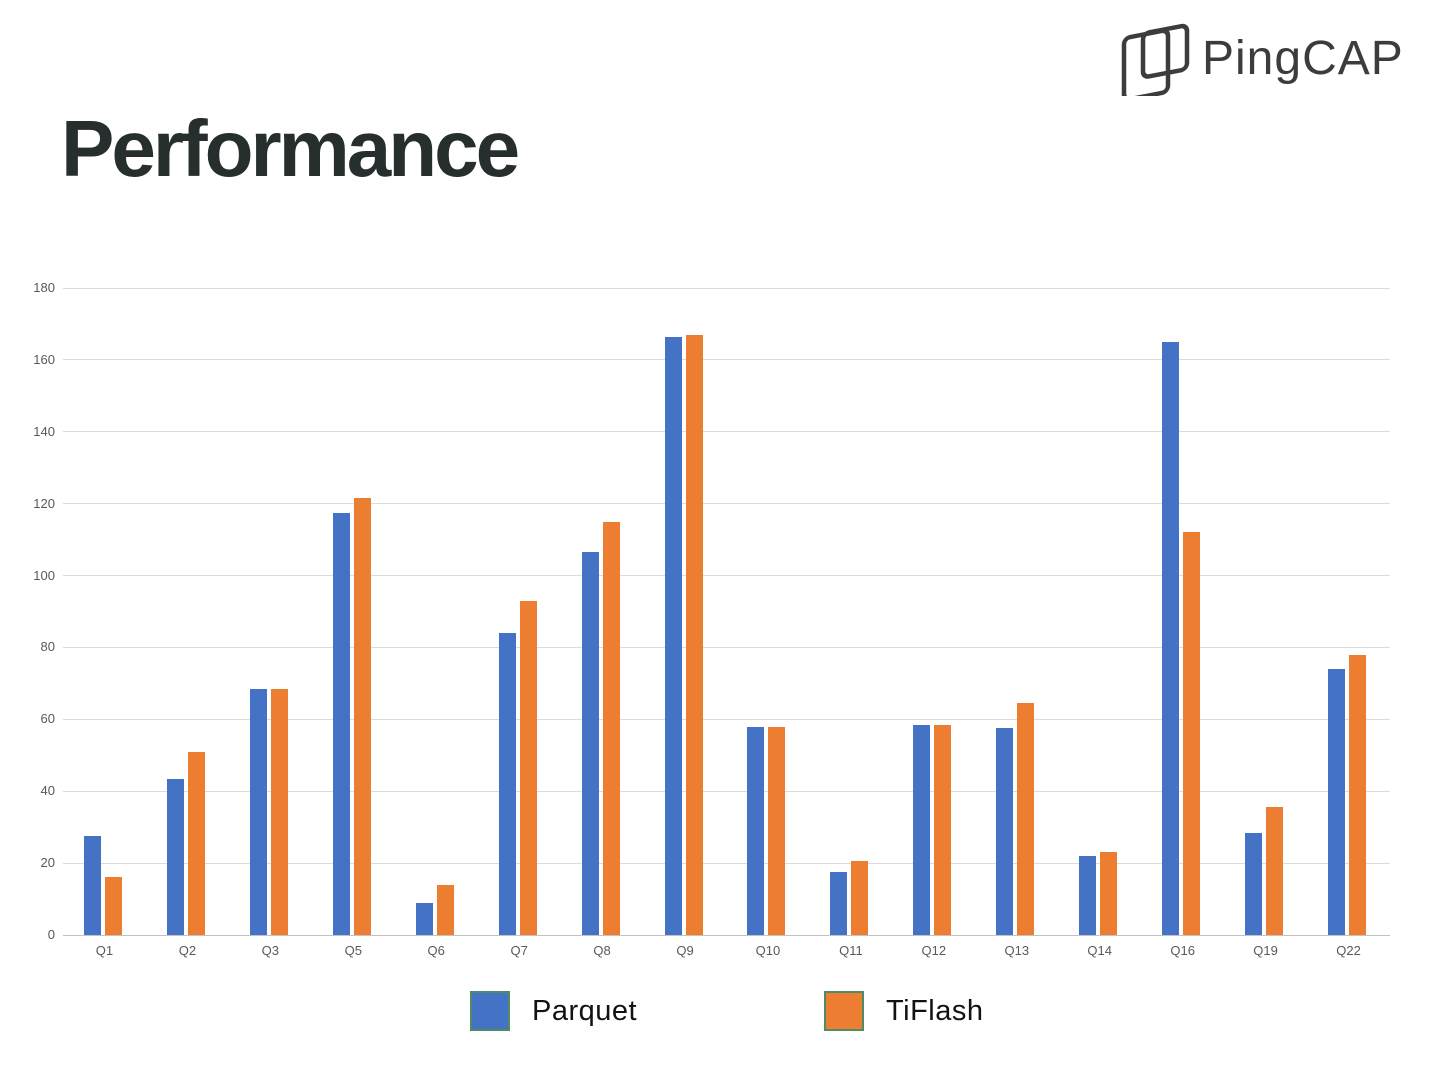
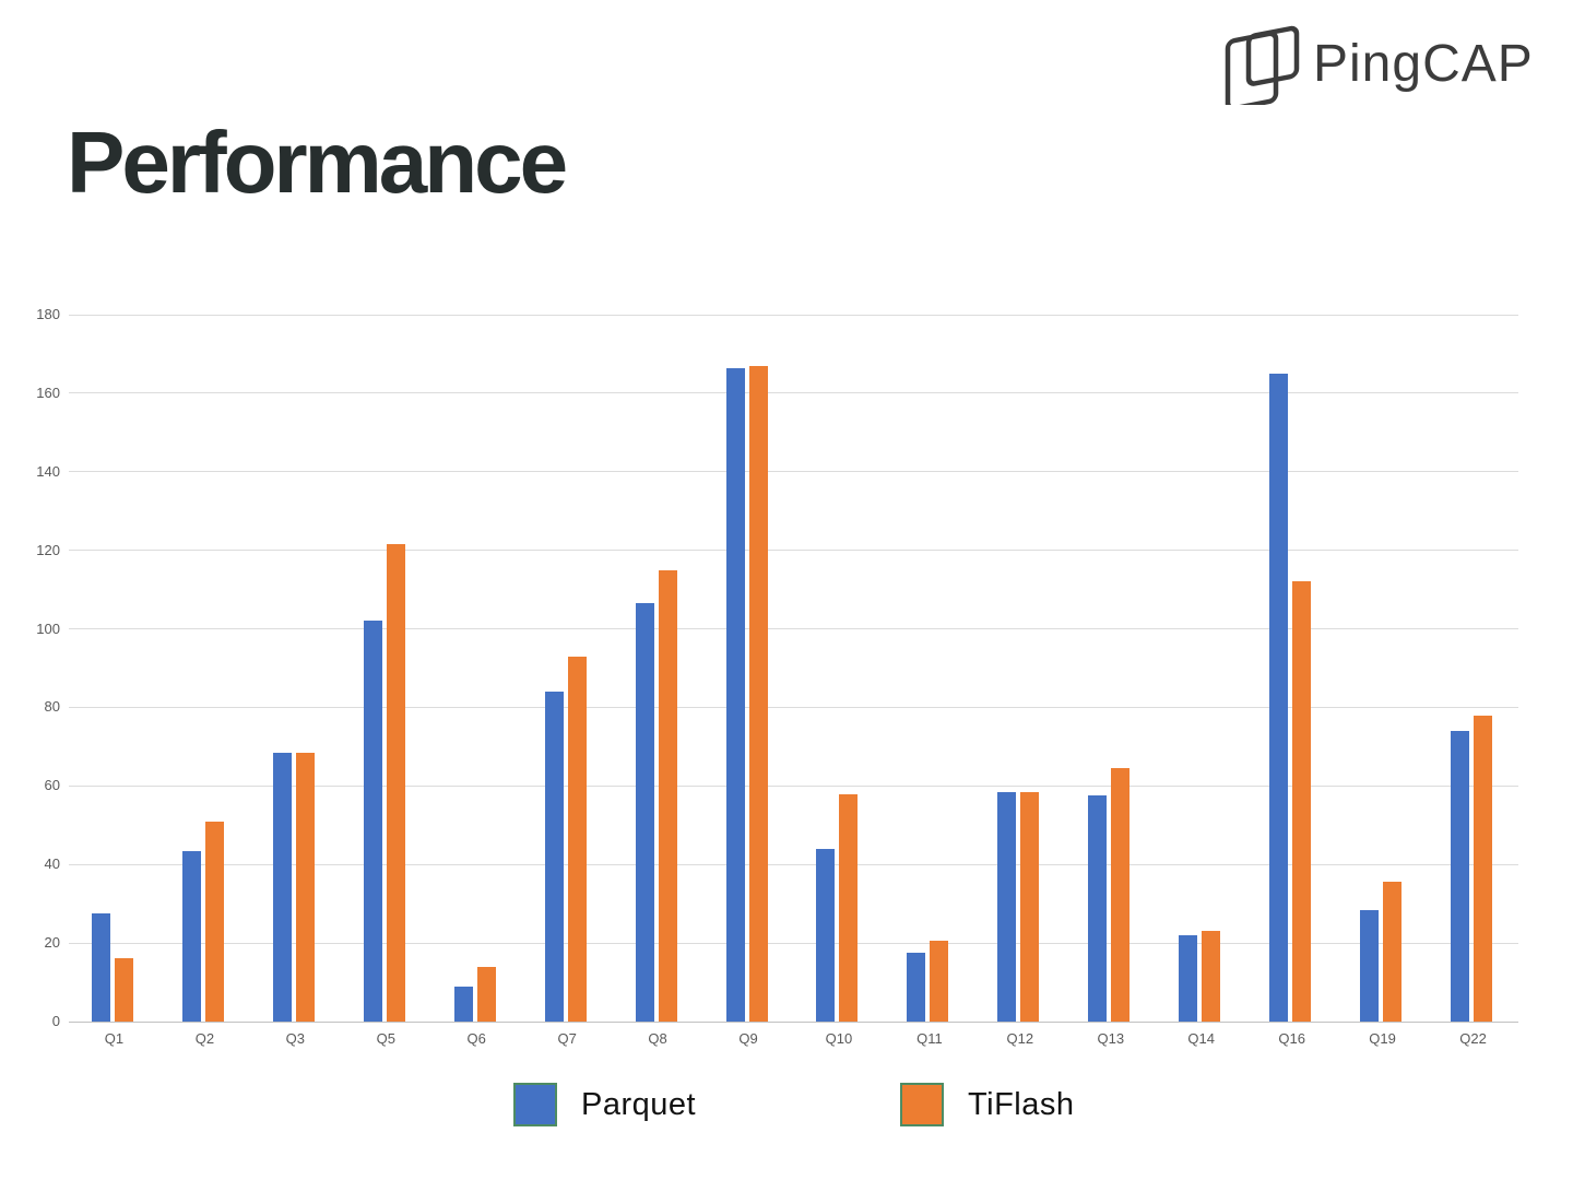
Parquet/Q5: 118 -> 102
Parquet/Q10: 58 -> 44
